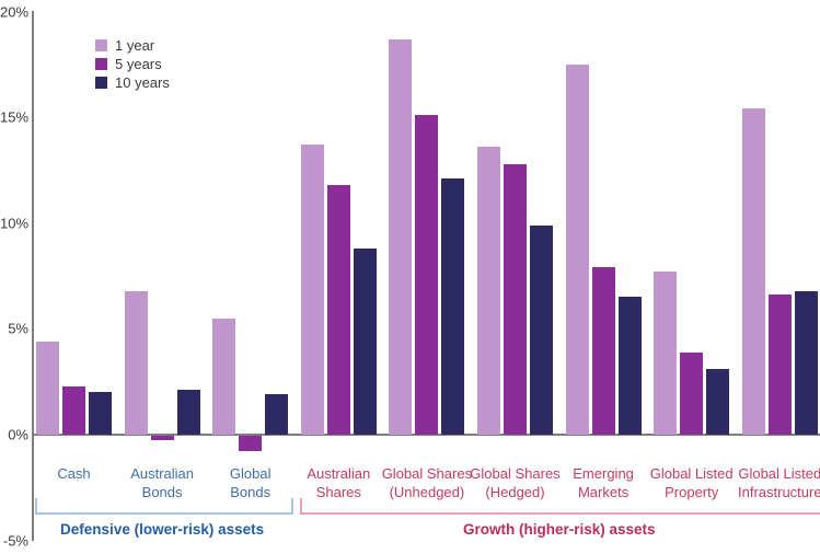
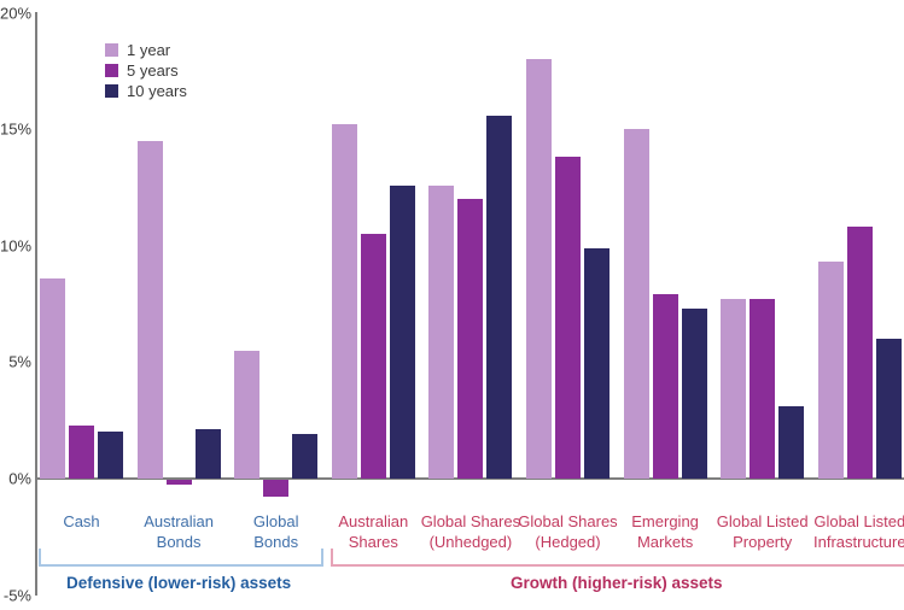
1 year/Cash: 4.4% -> 8.6%
1 year/Australian Bonds: 6.8% -> 14.5%
1 year/Australian Shares: 13.7% -> 15.2%
5 years/Australian Shares: 11.8% -> 10.5%
10 years/Australian Shares: 8.8% -> 12.6%
1 year/Global Shares (Unhedged): 18.7% -> 12.6%
5 years/Global Shares (Unhedged): 15.1% -> 12.0%
10 years/Global Shares (Unhedged): 12.1% -> 15.6%
1 year/Global Shares (Hedged): 13.6% -> 18.0%
5 years/Global Shares (Hedged): 12.8% -> 13.8%
1 year/Emerging Markets: 17.5% -> 15.0%
10 years/Emerging Markets: 6.5% -> 7.3%
5 years/Global Listed Property: 3.9% -> 7.7%
1 year/Global Listed Infrastructure: 15.4% -> 9.3%
5 years/Global Listed Infrastructure: 6.6% -> 10.8%
10 years/Global Listed Infrastructure: 6.8% -> 6.0%
